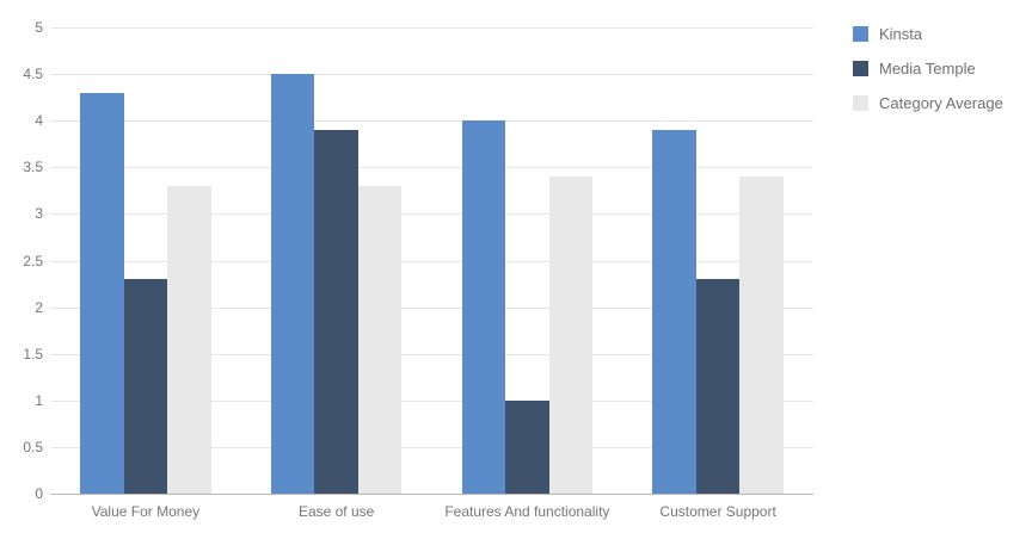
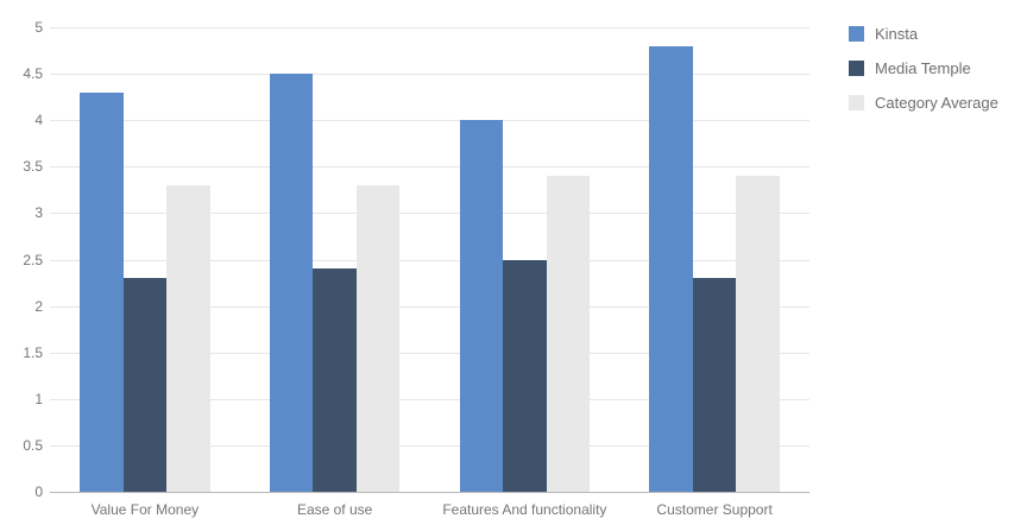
Media Temple/Ease of use: 3.9 -> 2.4
Media Temple/Features And functionality: 1.0 -> 2.5
Kinsta/Customer Support: 3.9 -> 4.8
